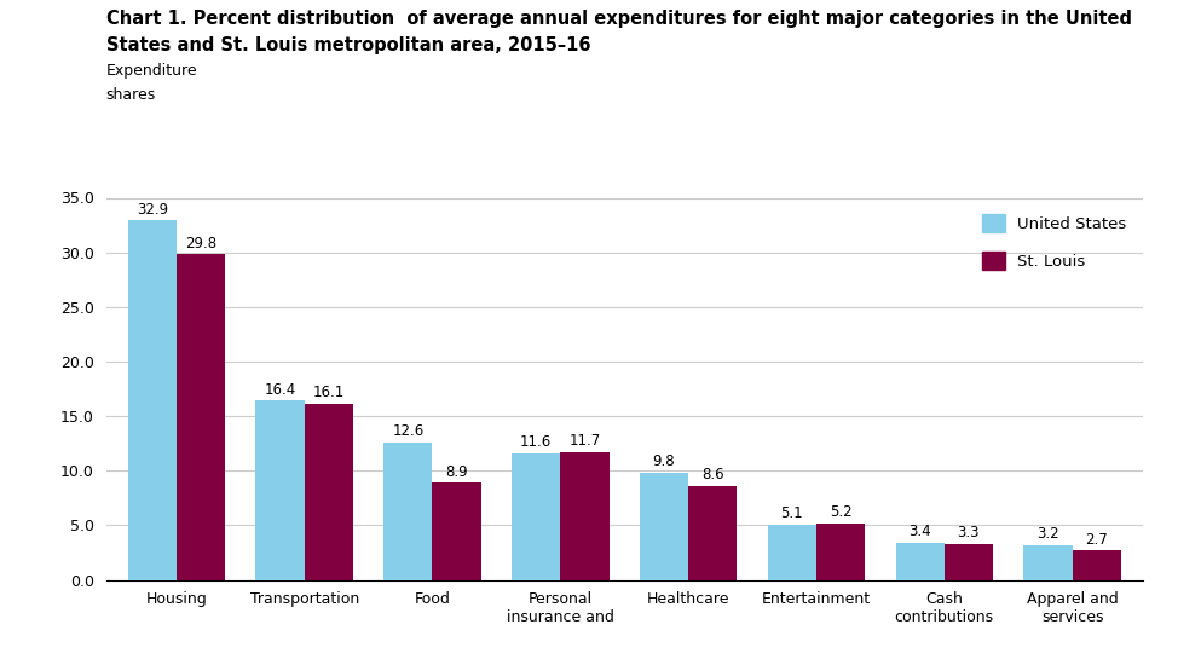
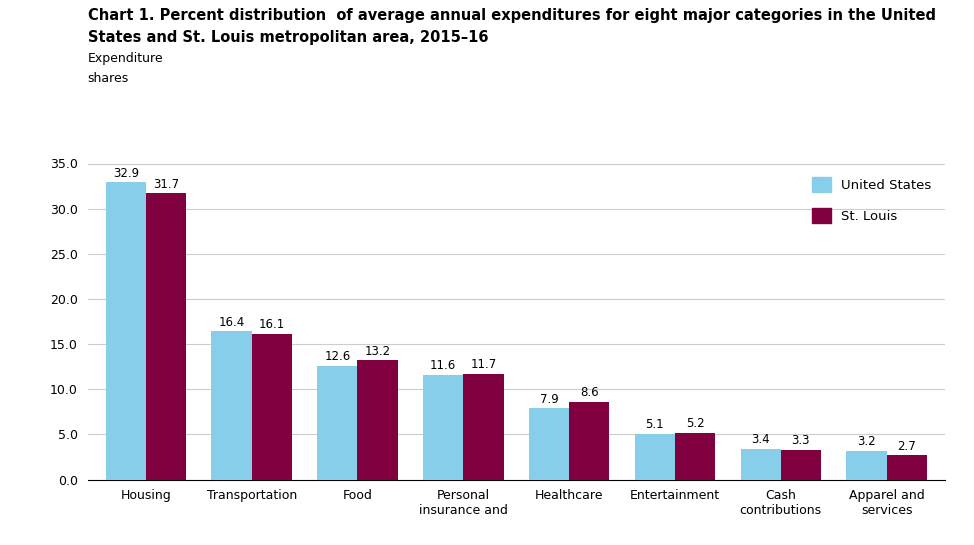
St. Louis/Housing: 29.8 -> 31.7
St. Louis/Food: 8.9 -> 13.2
United States/Healthcare: 9.8 -> 7.9
